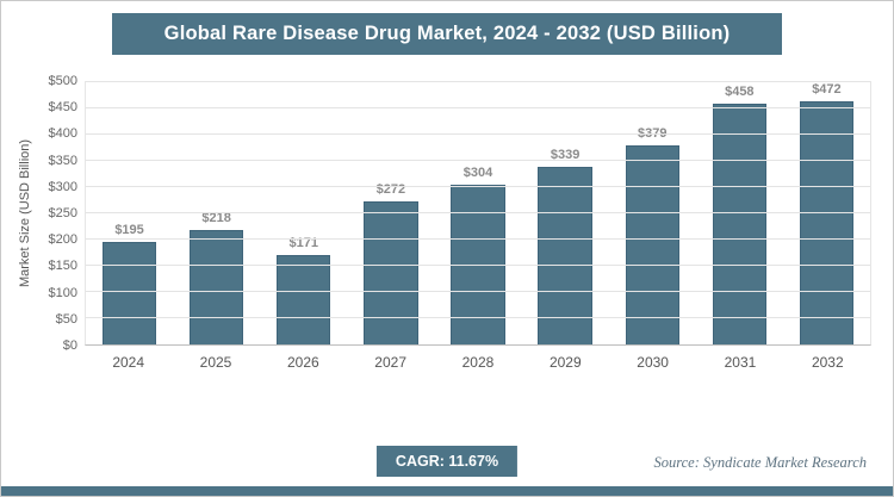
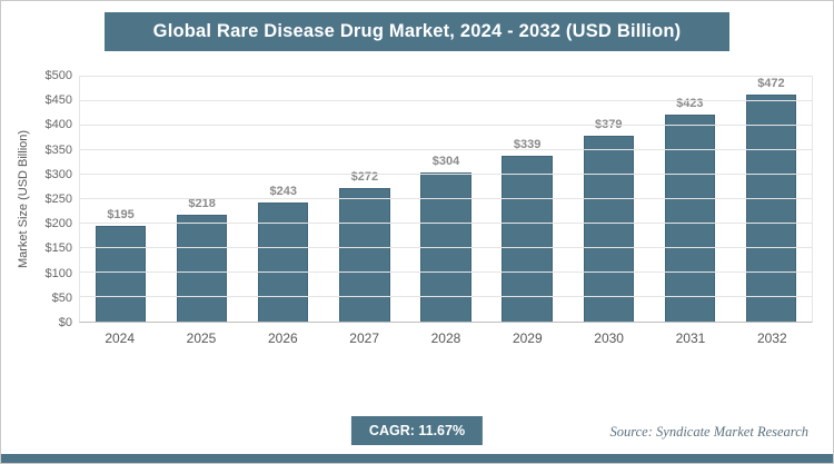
2026: $171 -> $243
2031: $458 -> $423
